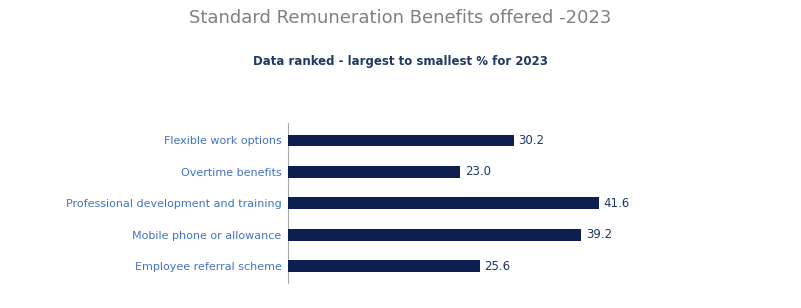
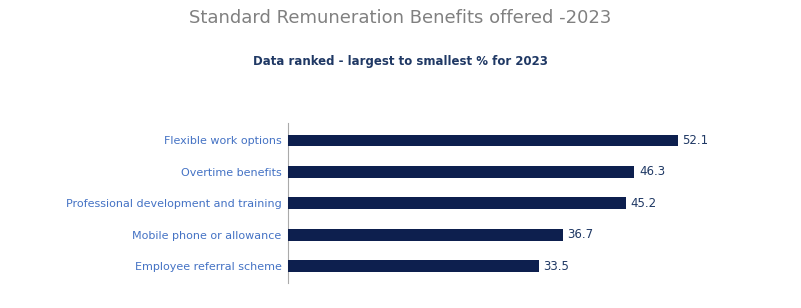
Flexible work options: 30.2 -> 52.1
Overtime benefits: 23.0 -> 46.3
Professional development and training: 41.6 -> 45.2
Mobile phone or allowance: 39.2 -> 36.7
Employee referral scheme: 25.6 -> 33.5
